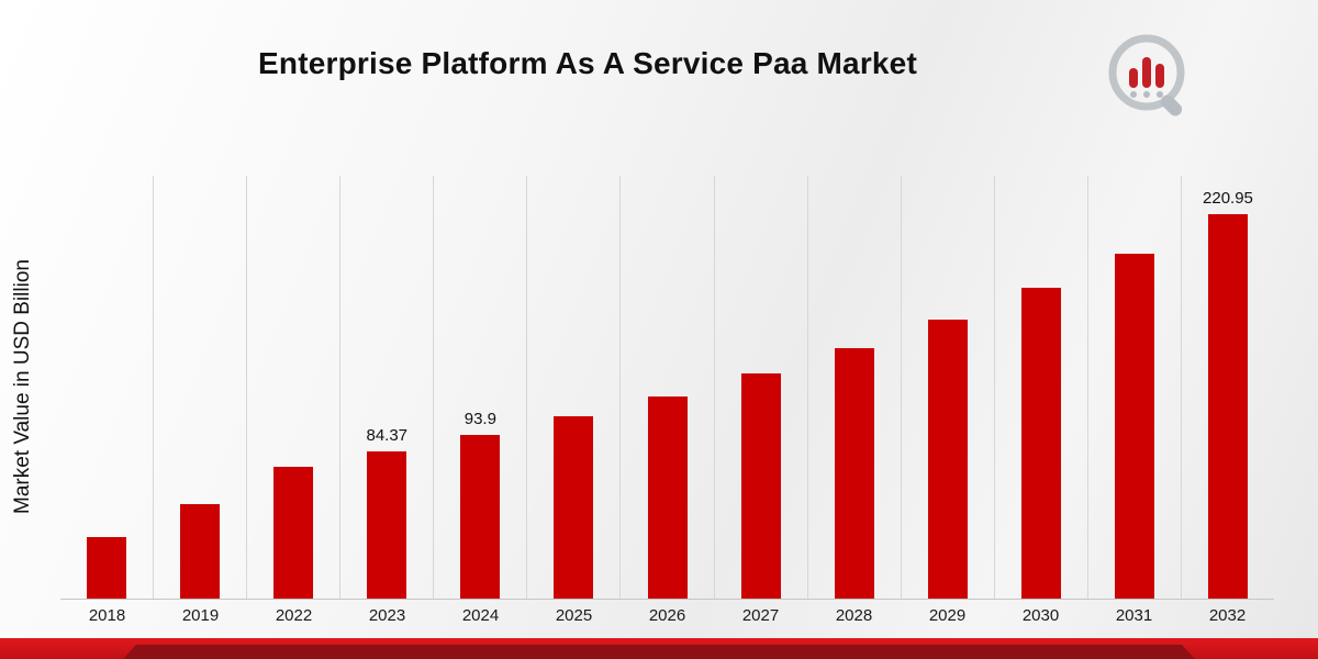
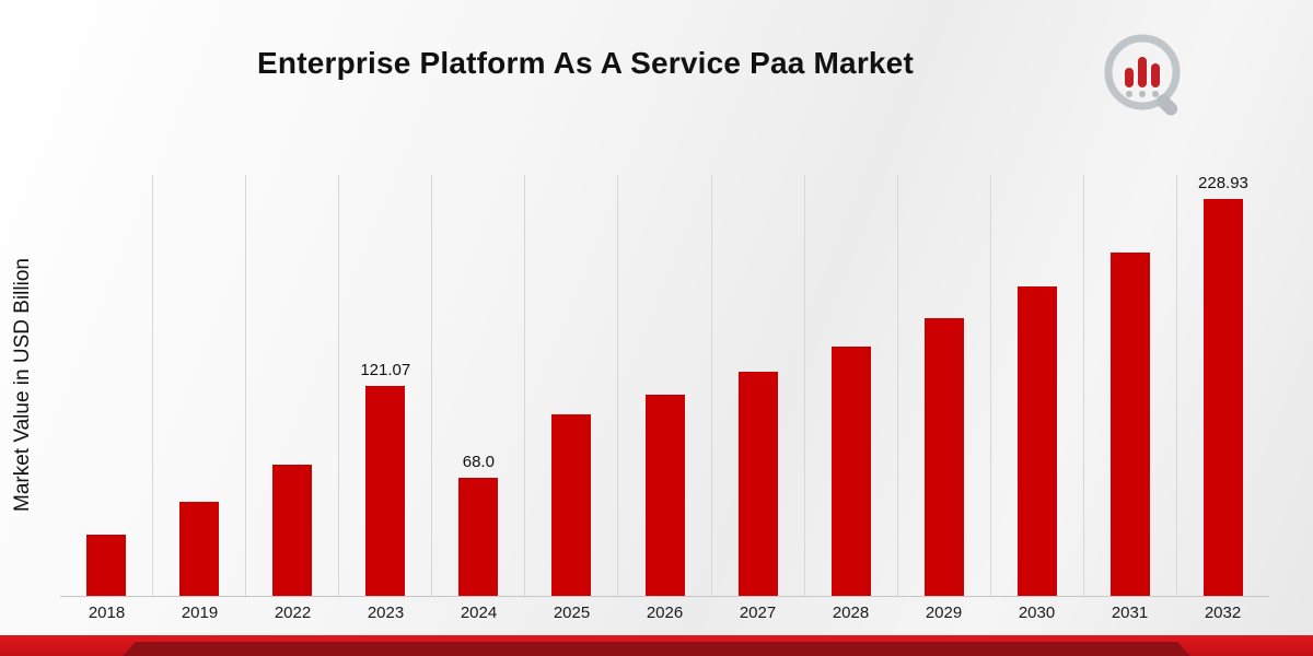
2023: 84.37 -> 121.07
2024: 93.9 -> 68.0
2032: 220.95 -> 228.93
